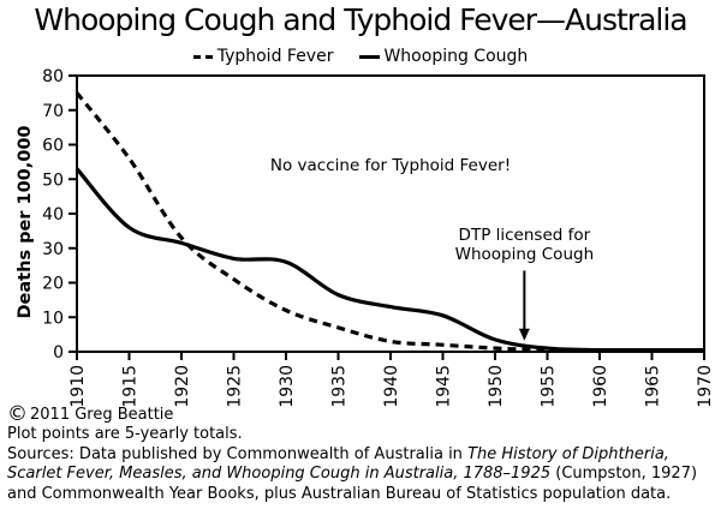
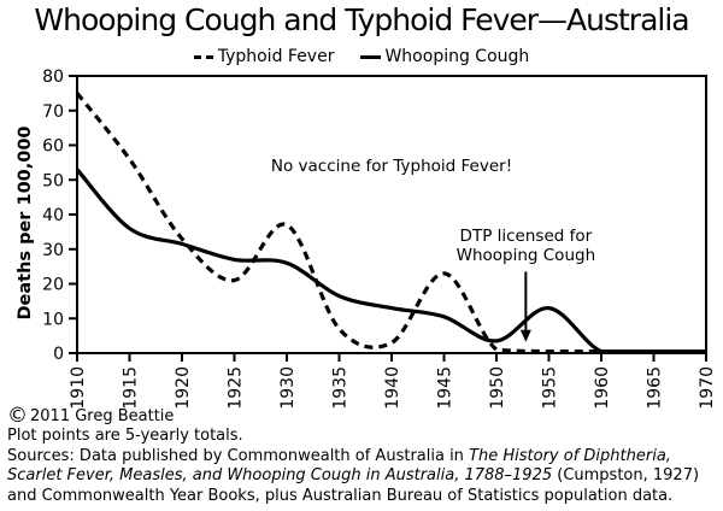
Typhoid Fever/1930: 12 -> 37
Typhoid Fever/1945: 2 -> 23
Whooping Cough/1955: 1 -> 13
